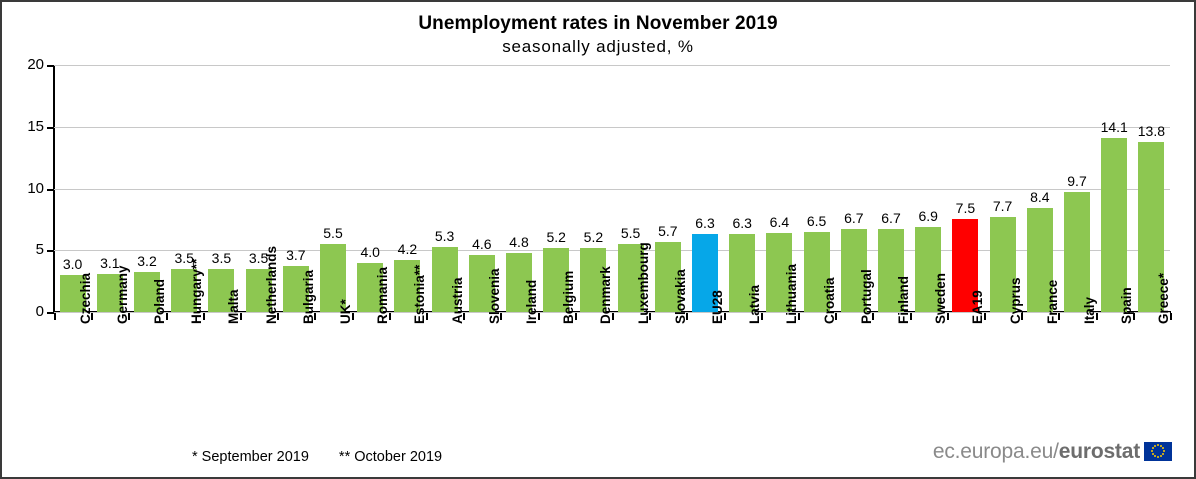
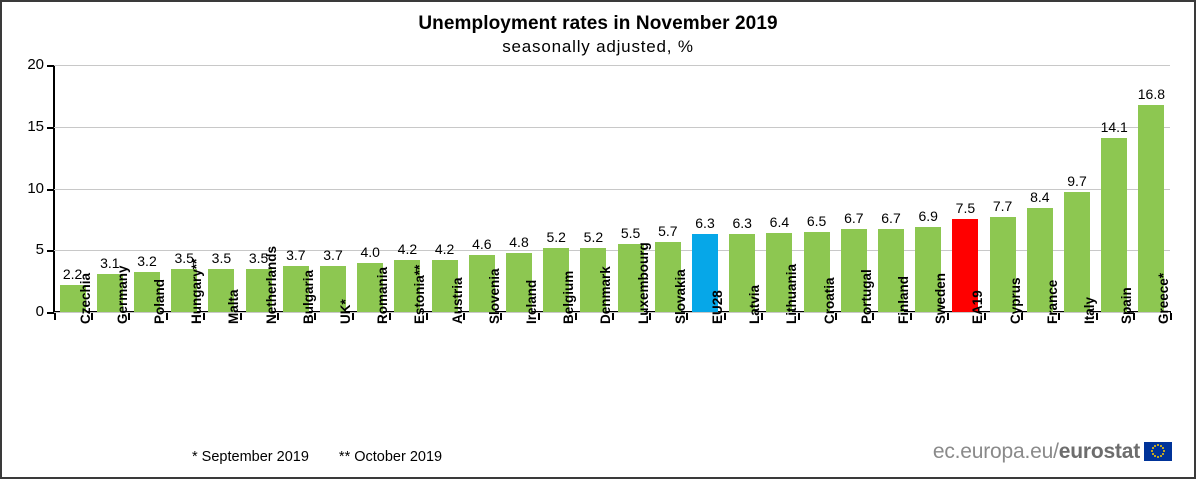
Czechia: 3.0 -> 2.2
UK*: 5.5 -> 3.7
Austria: 5.3 -> 4.2
Greece*: 13.8 -> 16.8
